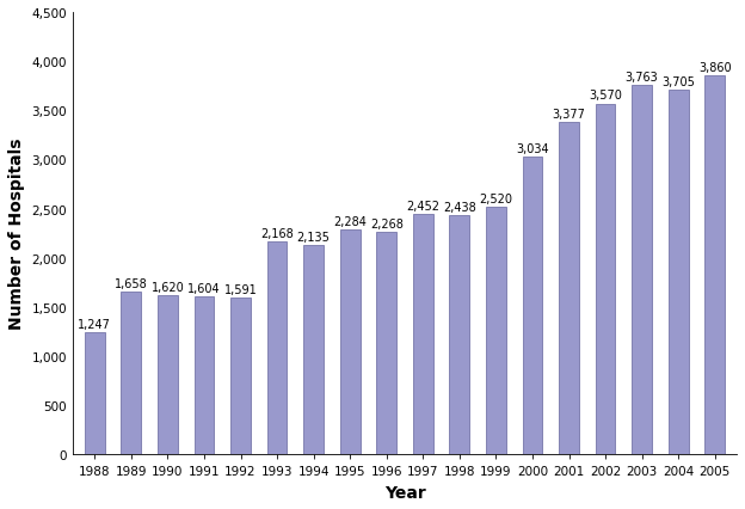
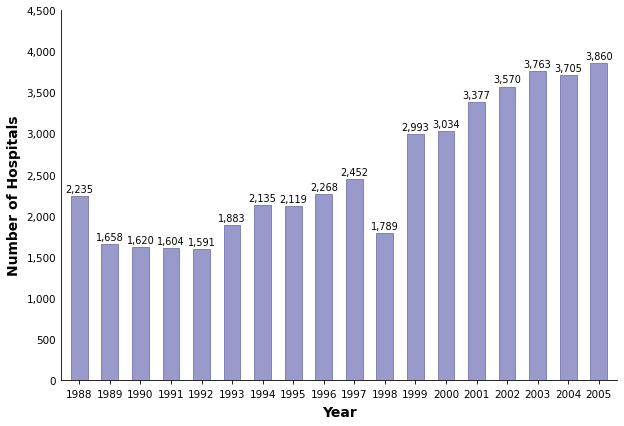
1988: 1,247 -> 2,235
1993: 2,168 -> 1,883
1995: 2,284 -> 2,119
1998: 2,438 -> 1,789
1999: 2,520 -> 2,993
